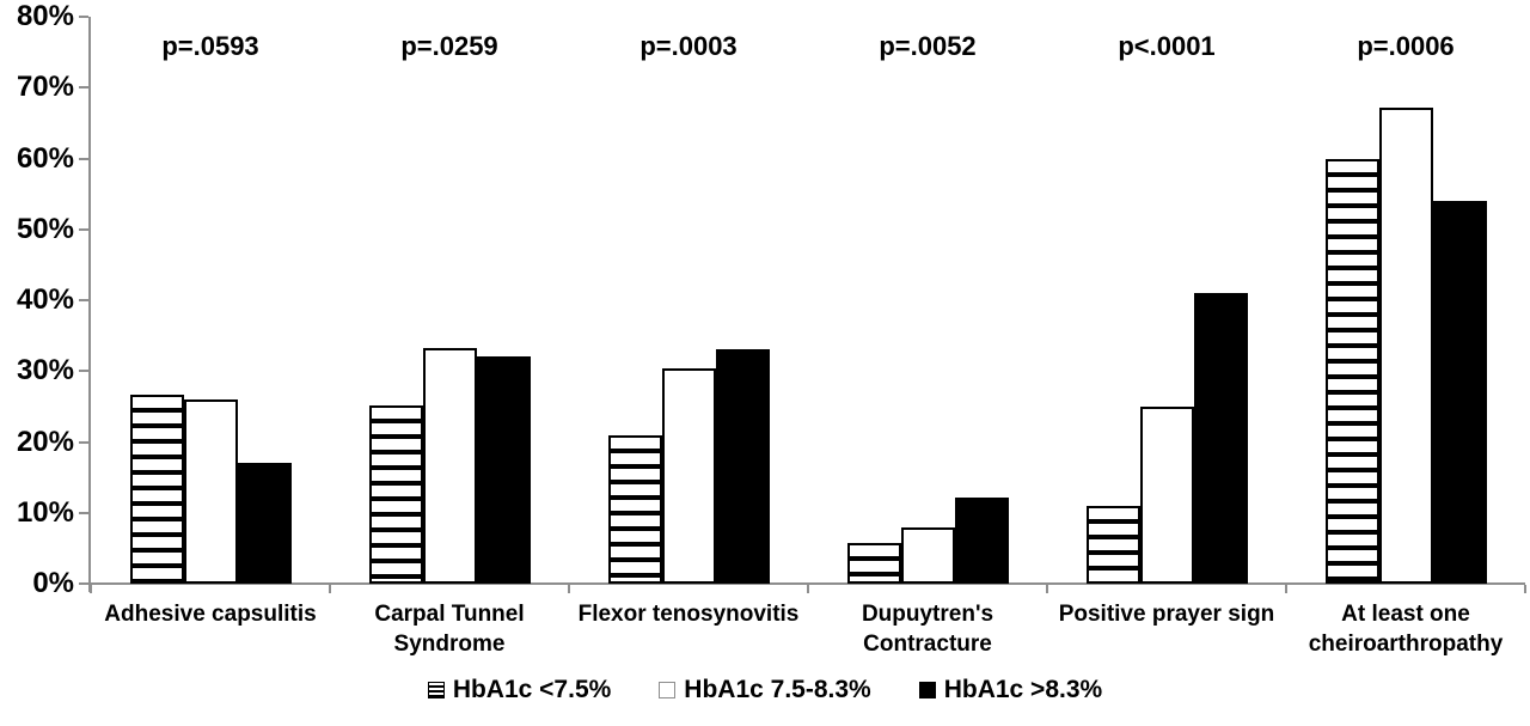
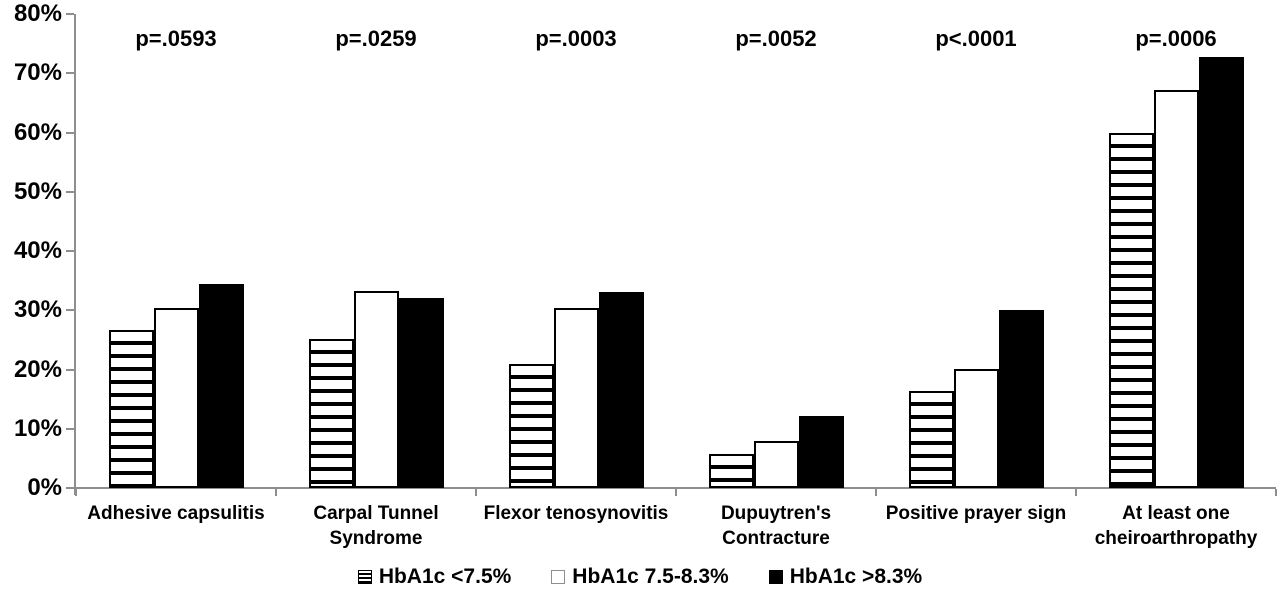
HbA1c 7.5-8.3%/Adhesive capsulitis: 26% -> 30%
HbA1c >8.3%/Adhesive capsulitis: 17% -> 34%
HbA1c <7.5%/Positive prayer sign: 11% -> 16%
HbA1c 7.5-8.3%/Positive prayer sign: 25% -> 20%
HbA1c >8.3%/Positive prayer sign: 41% -> 30%
HbA1c >8.3%/At least one cheiroarthropathy: 54% -> 73%
